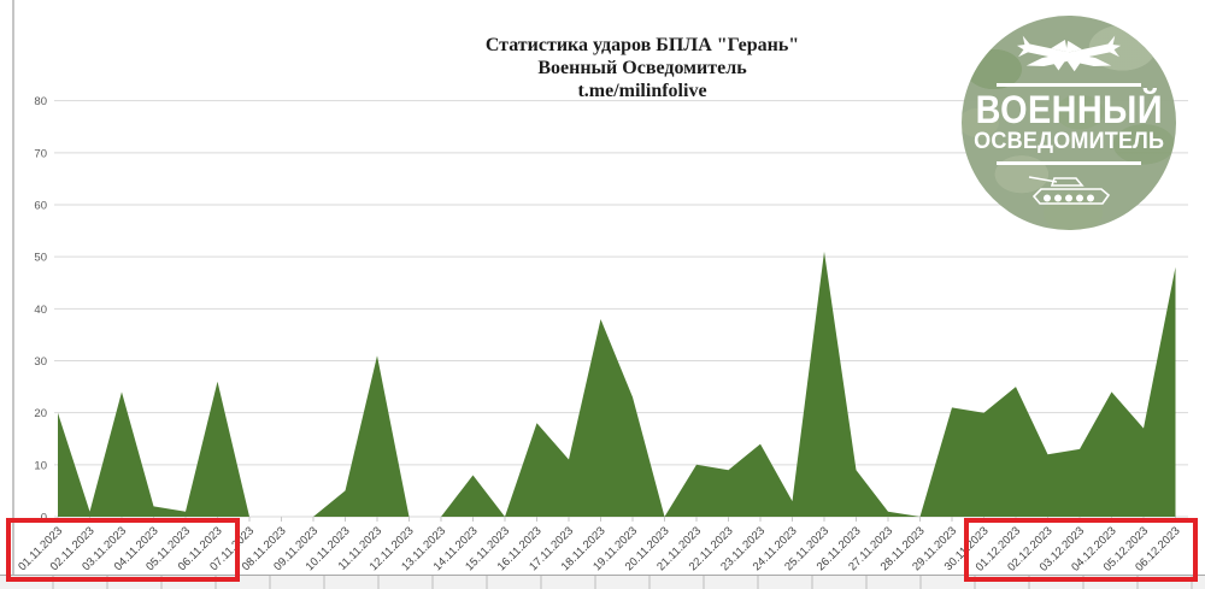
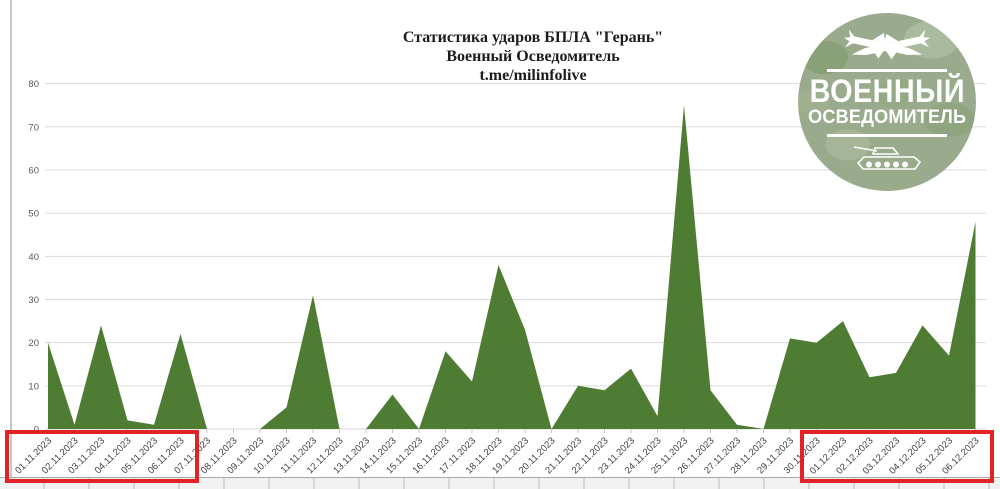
06.11.2023: 26 -> 22
25.11.2023: 51 -> 75
